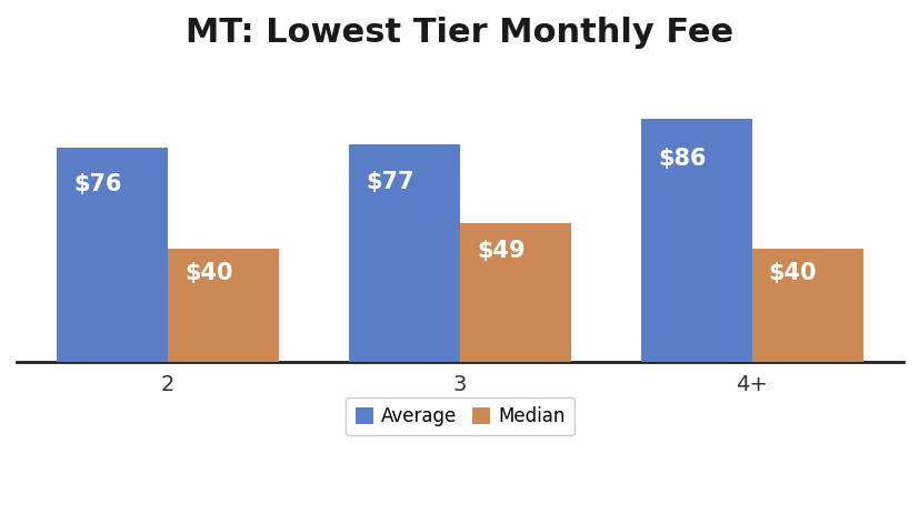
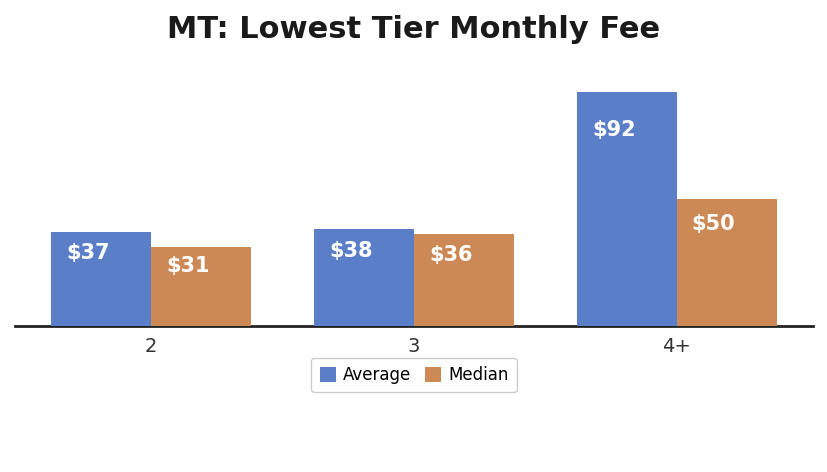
Average/2: $76 -> $37
Median/2: $40 -> $31
Average/3: $77 -> $38
Median/3: $49 -> $36
Average/4+: $86 -> $92
Median/4+: $40 -> $50
